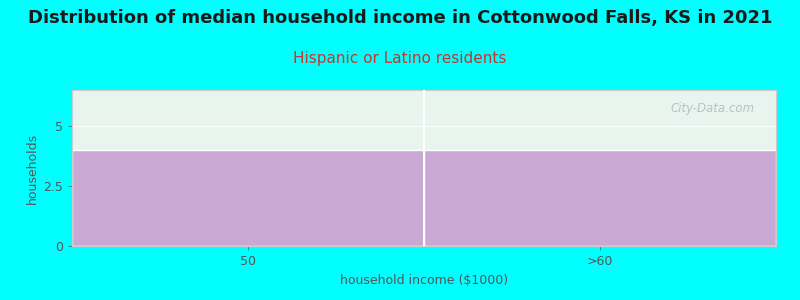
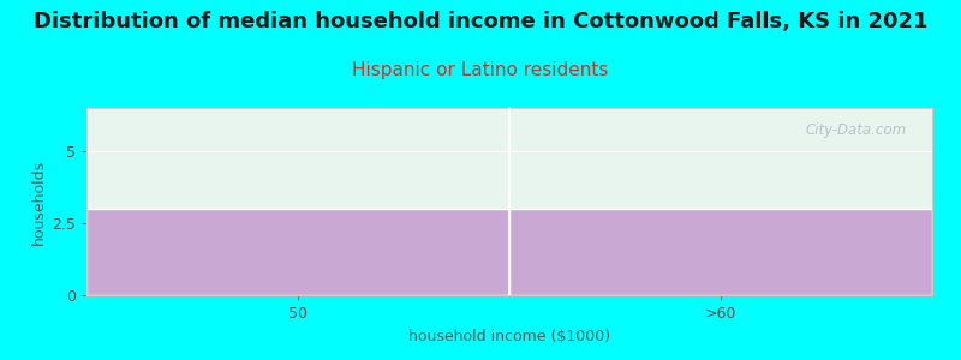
50: 4 -> 3
>60: 4 -> 3
